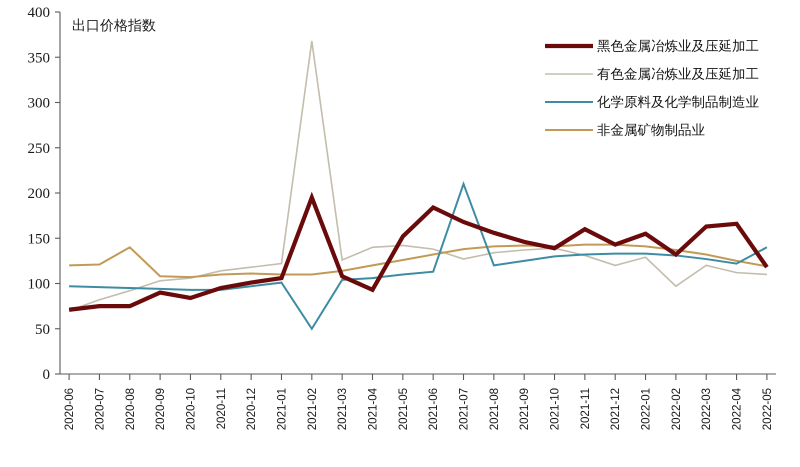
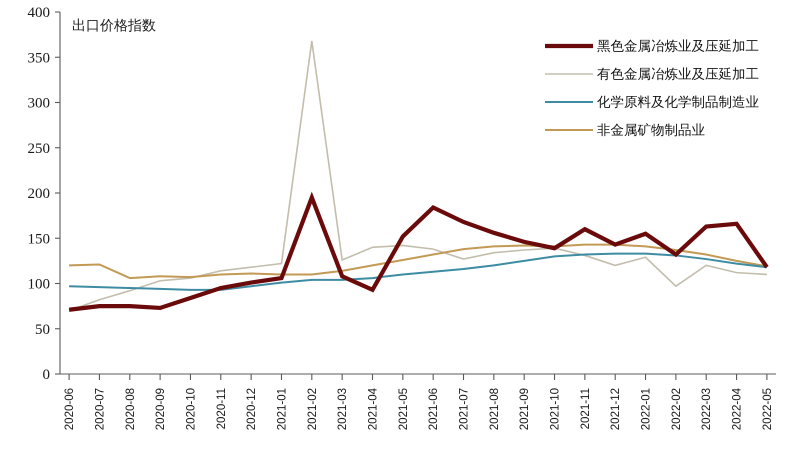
非金属矿物制品业/2020-08: 140 -> 110
黑色金属冶炼业及压延加工/2020-09: 90 -> 70
化学原料及化学制品制造业/2021-02: 50 -> 100
化学原料及化学制品制造业/2021-07: 210 -> 120
化学原料及化学制品制造业/2022-05: 140 -> 120
